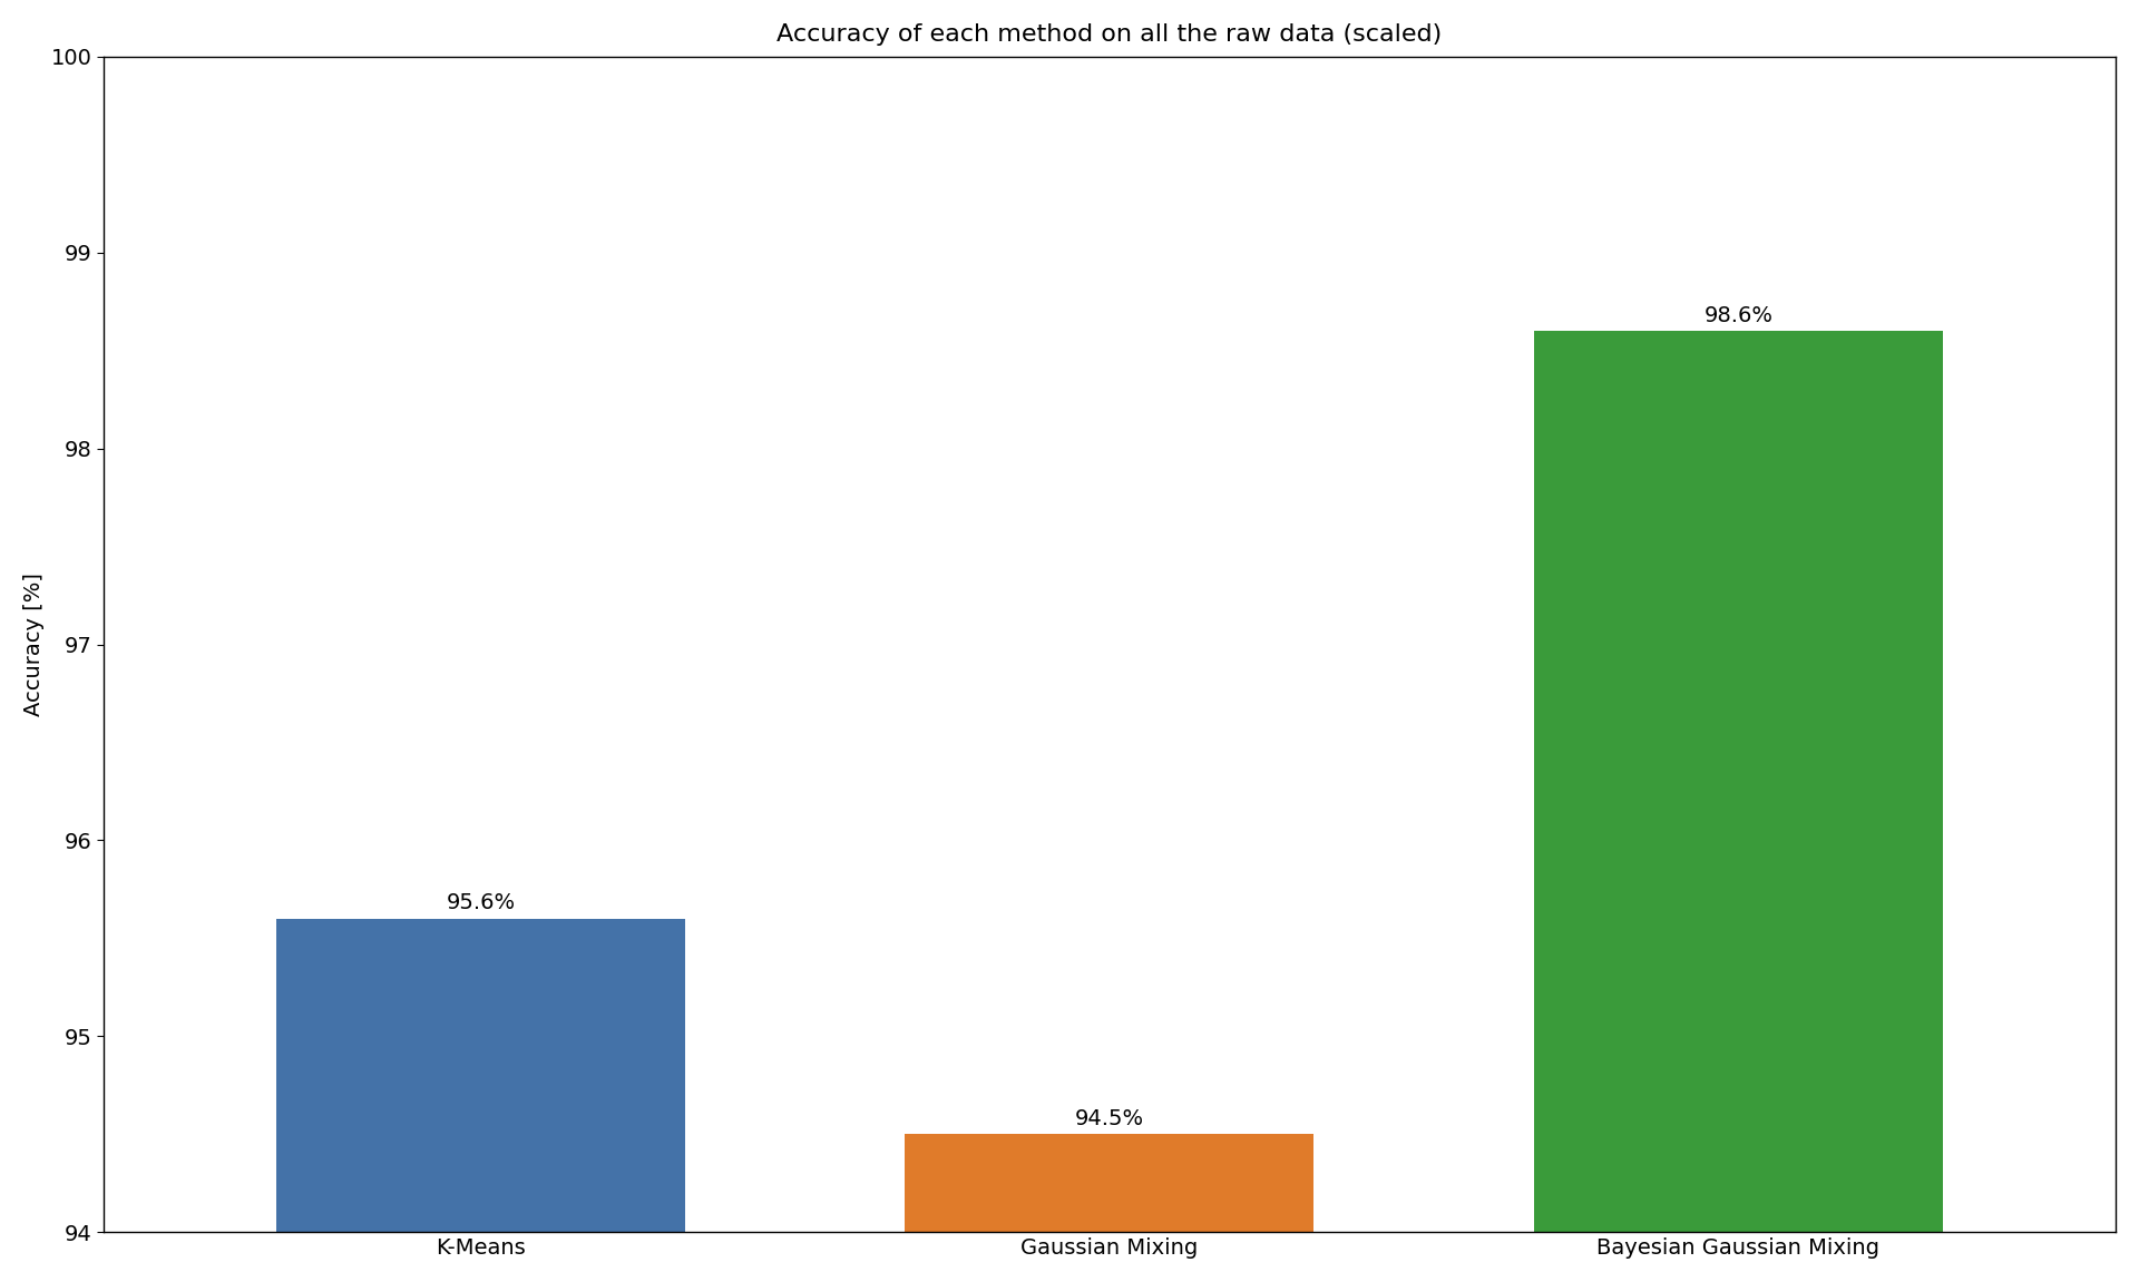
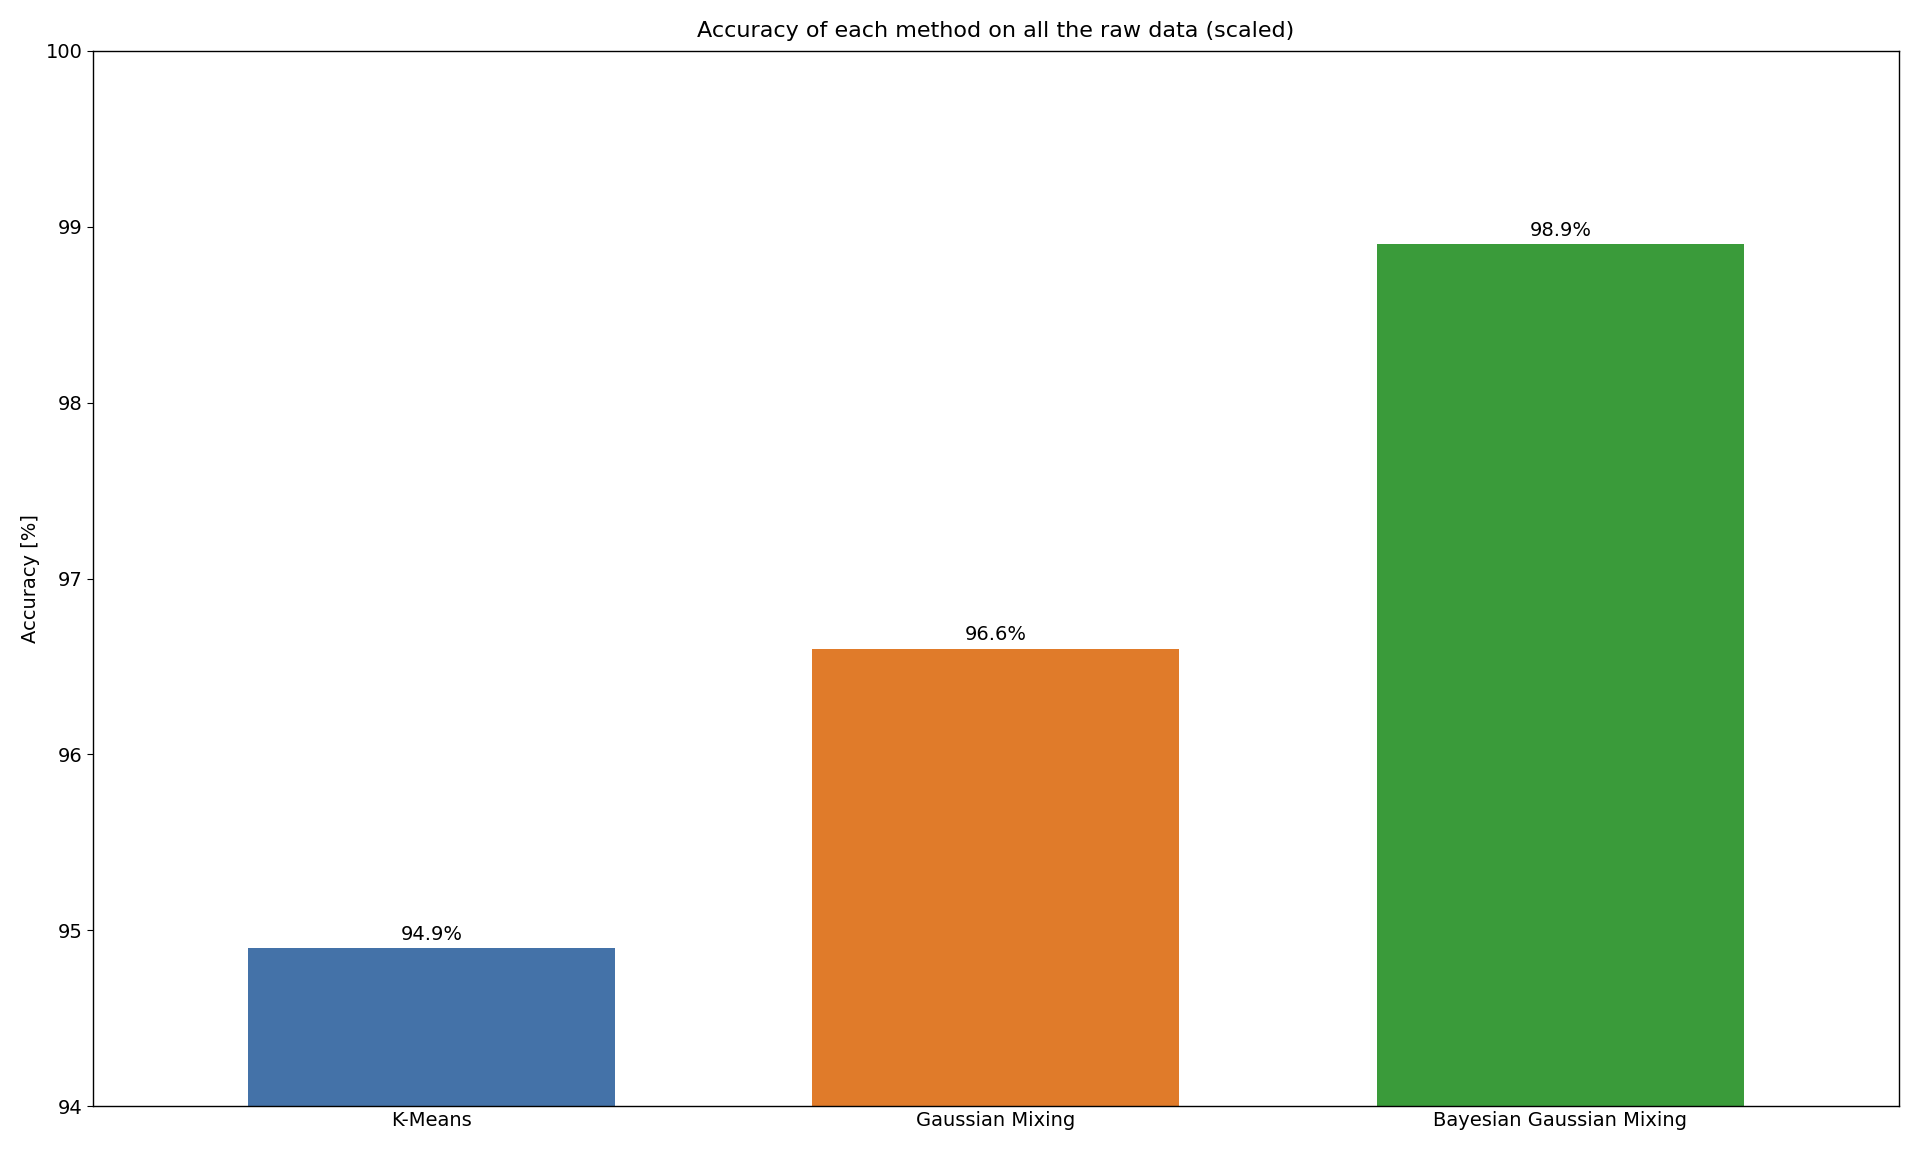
K-Means: 95.6% -> 94.9%
Gaussian Mixing: 94.5% -> 96.6%
Bayesian Gaussian Mixing: 98.6% -> 98.9%
